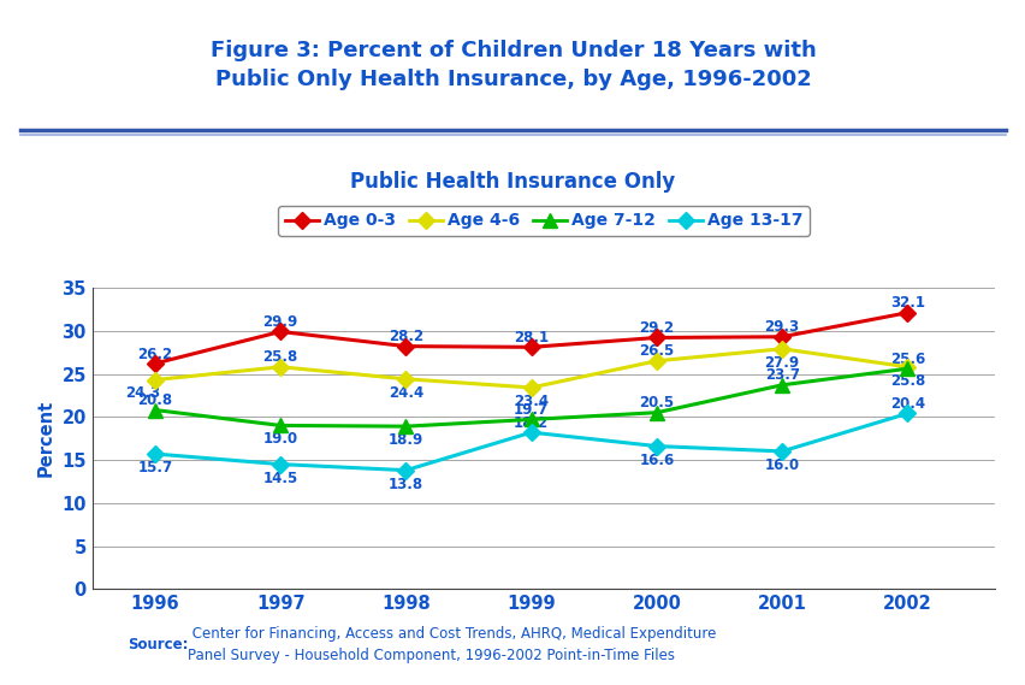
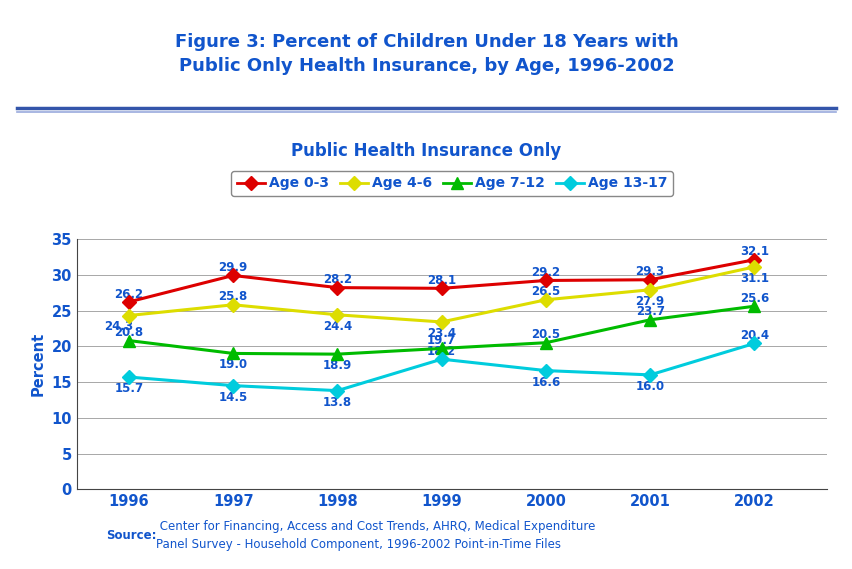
Age 4-6/2002: 25.8 -> 31.1
